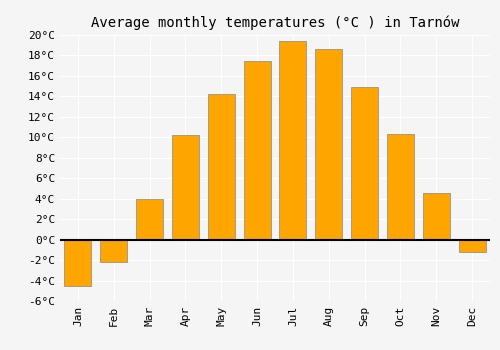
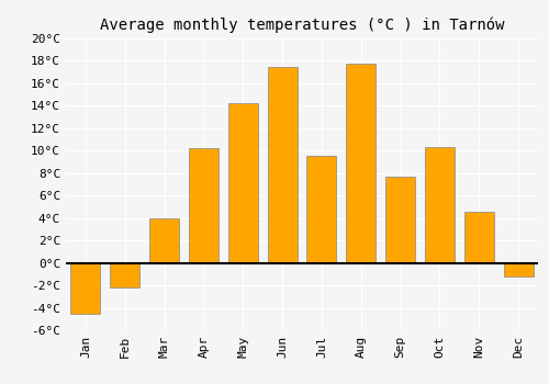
Jul: 19.4°C -> 9.5°C
Aug: 18.6°C -> 17.8°C
Sep: 14.9°C -> 7.7°C
